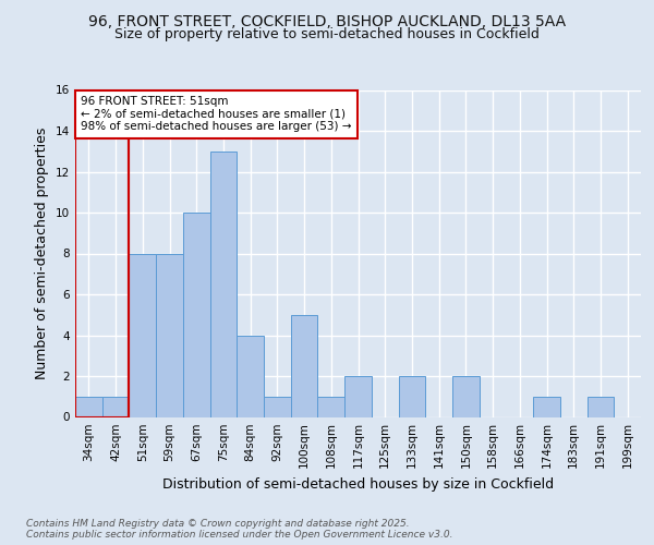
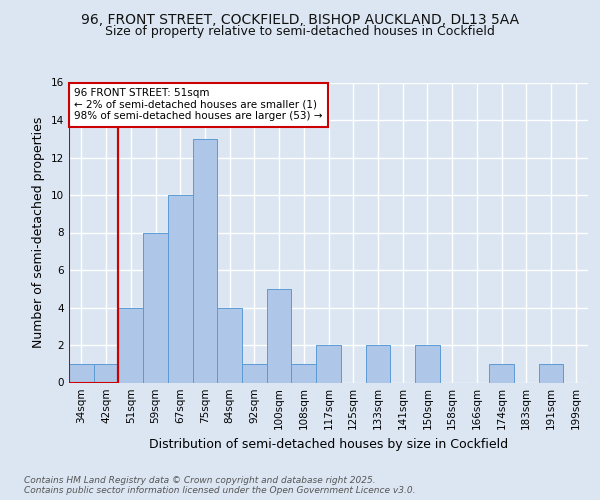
51sqm: 8 -> 4
